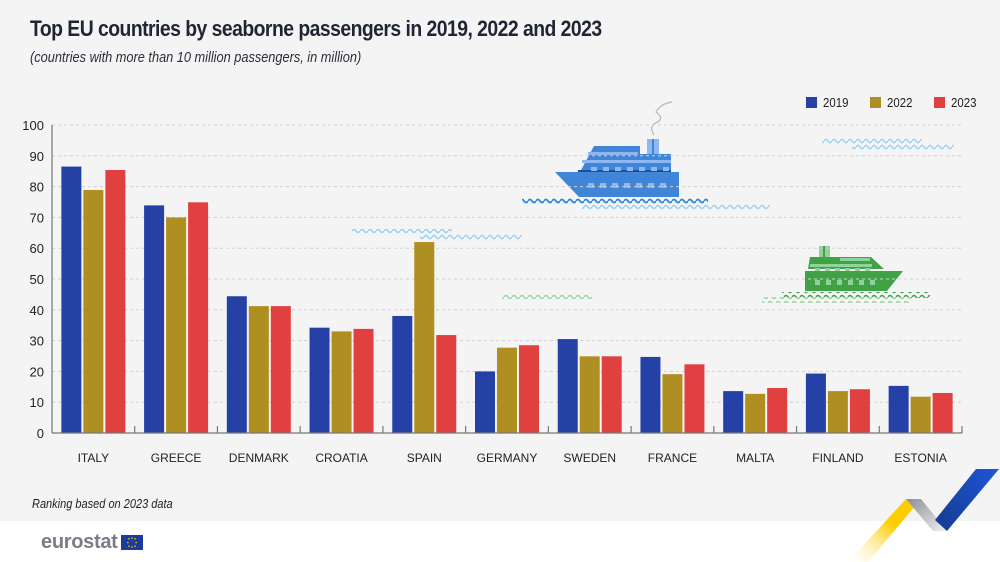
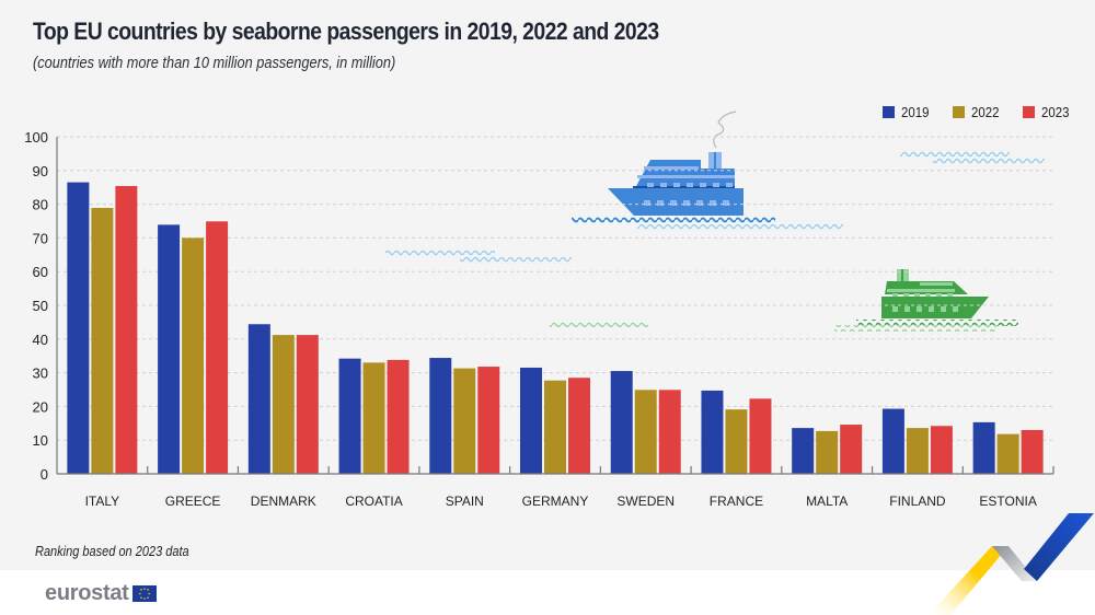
2019/SPAIN: 38 -> 34
2022/SPAIN: 62 -> 31
2019/GERMANY: 20 -> 32
